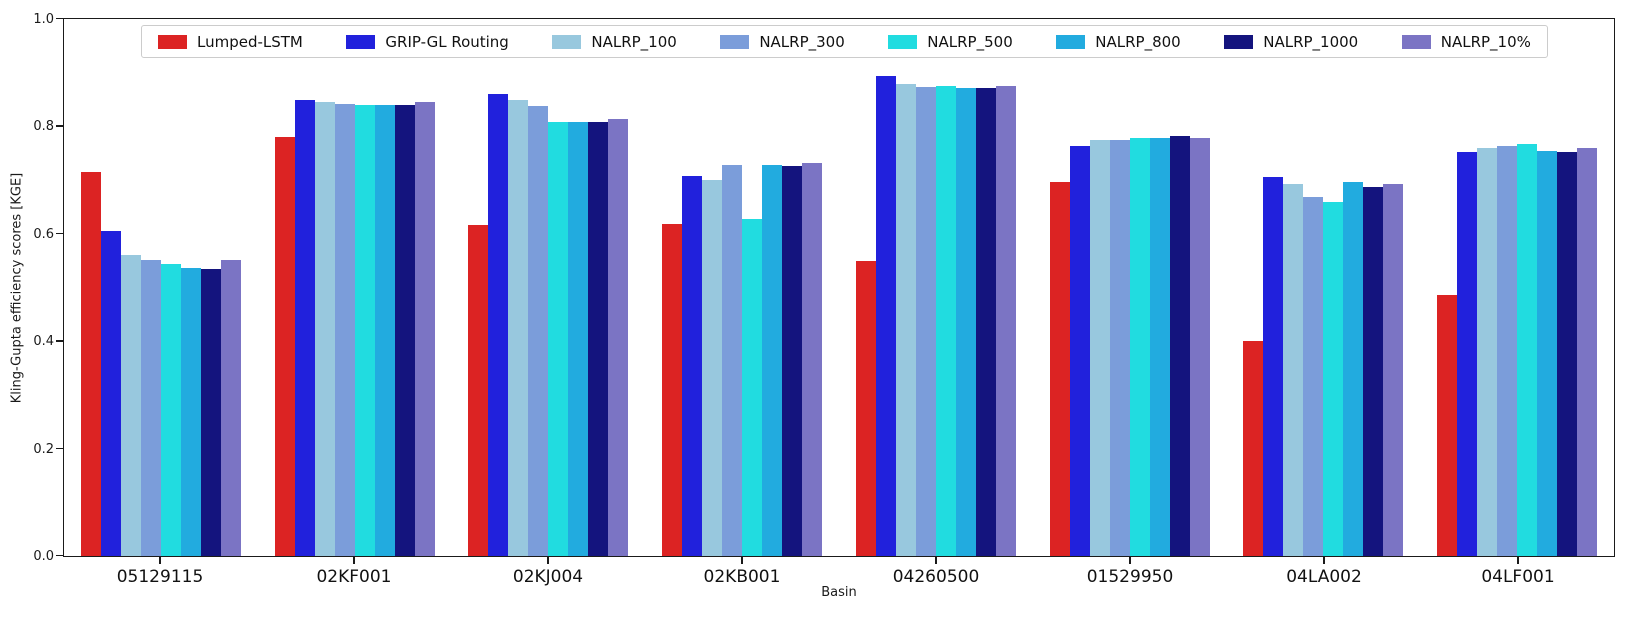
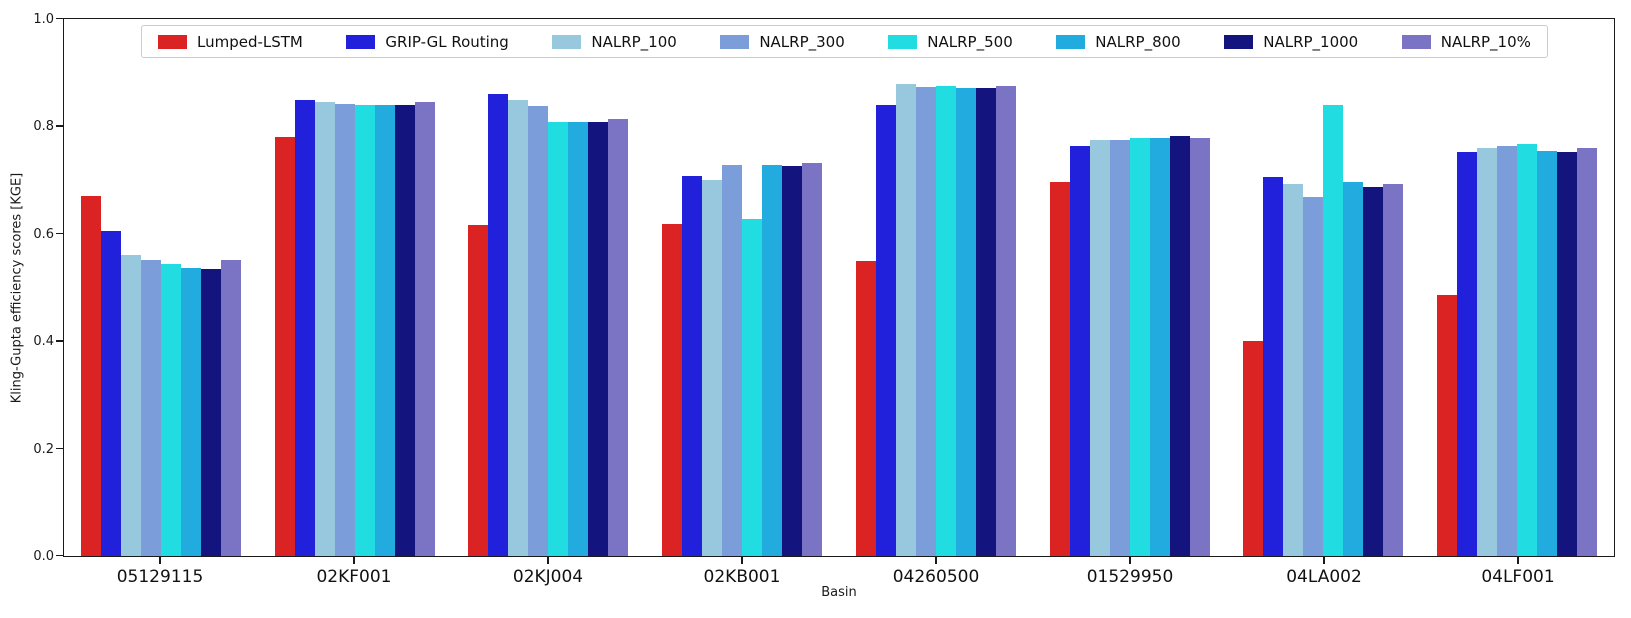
Lumped-LSTM/05129115: 0.72 -> 0.67
GRIP-GL Routing/04260500: 0.89 -> 0.84
NALRP_500/04LA002: 0.66 -> 0.84
